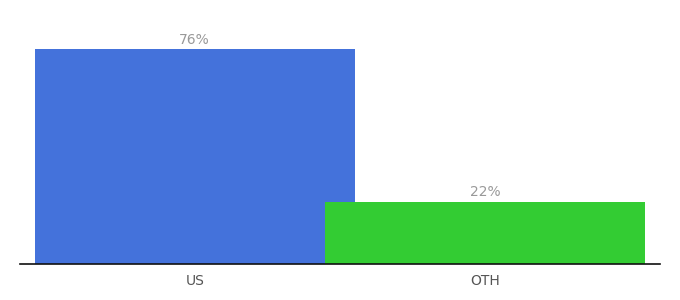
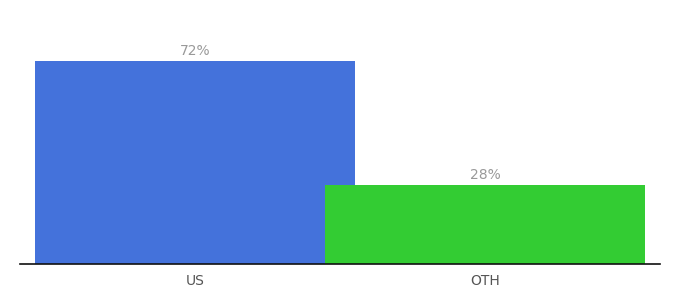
US: 76% -> 72%
OTH: 22% -> 28%
